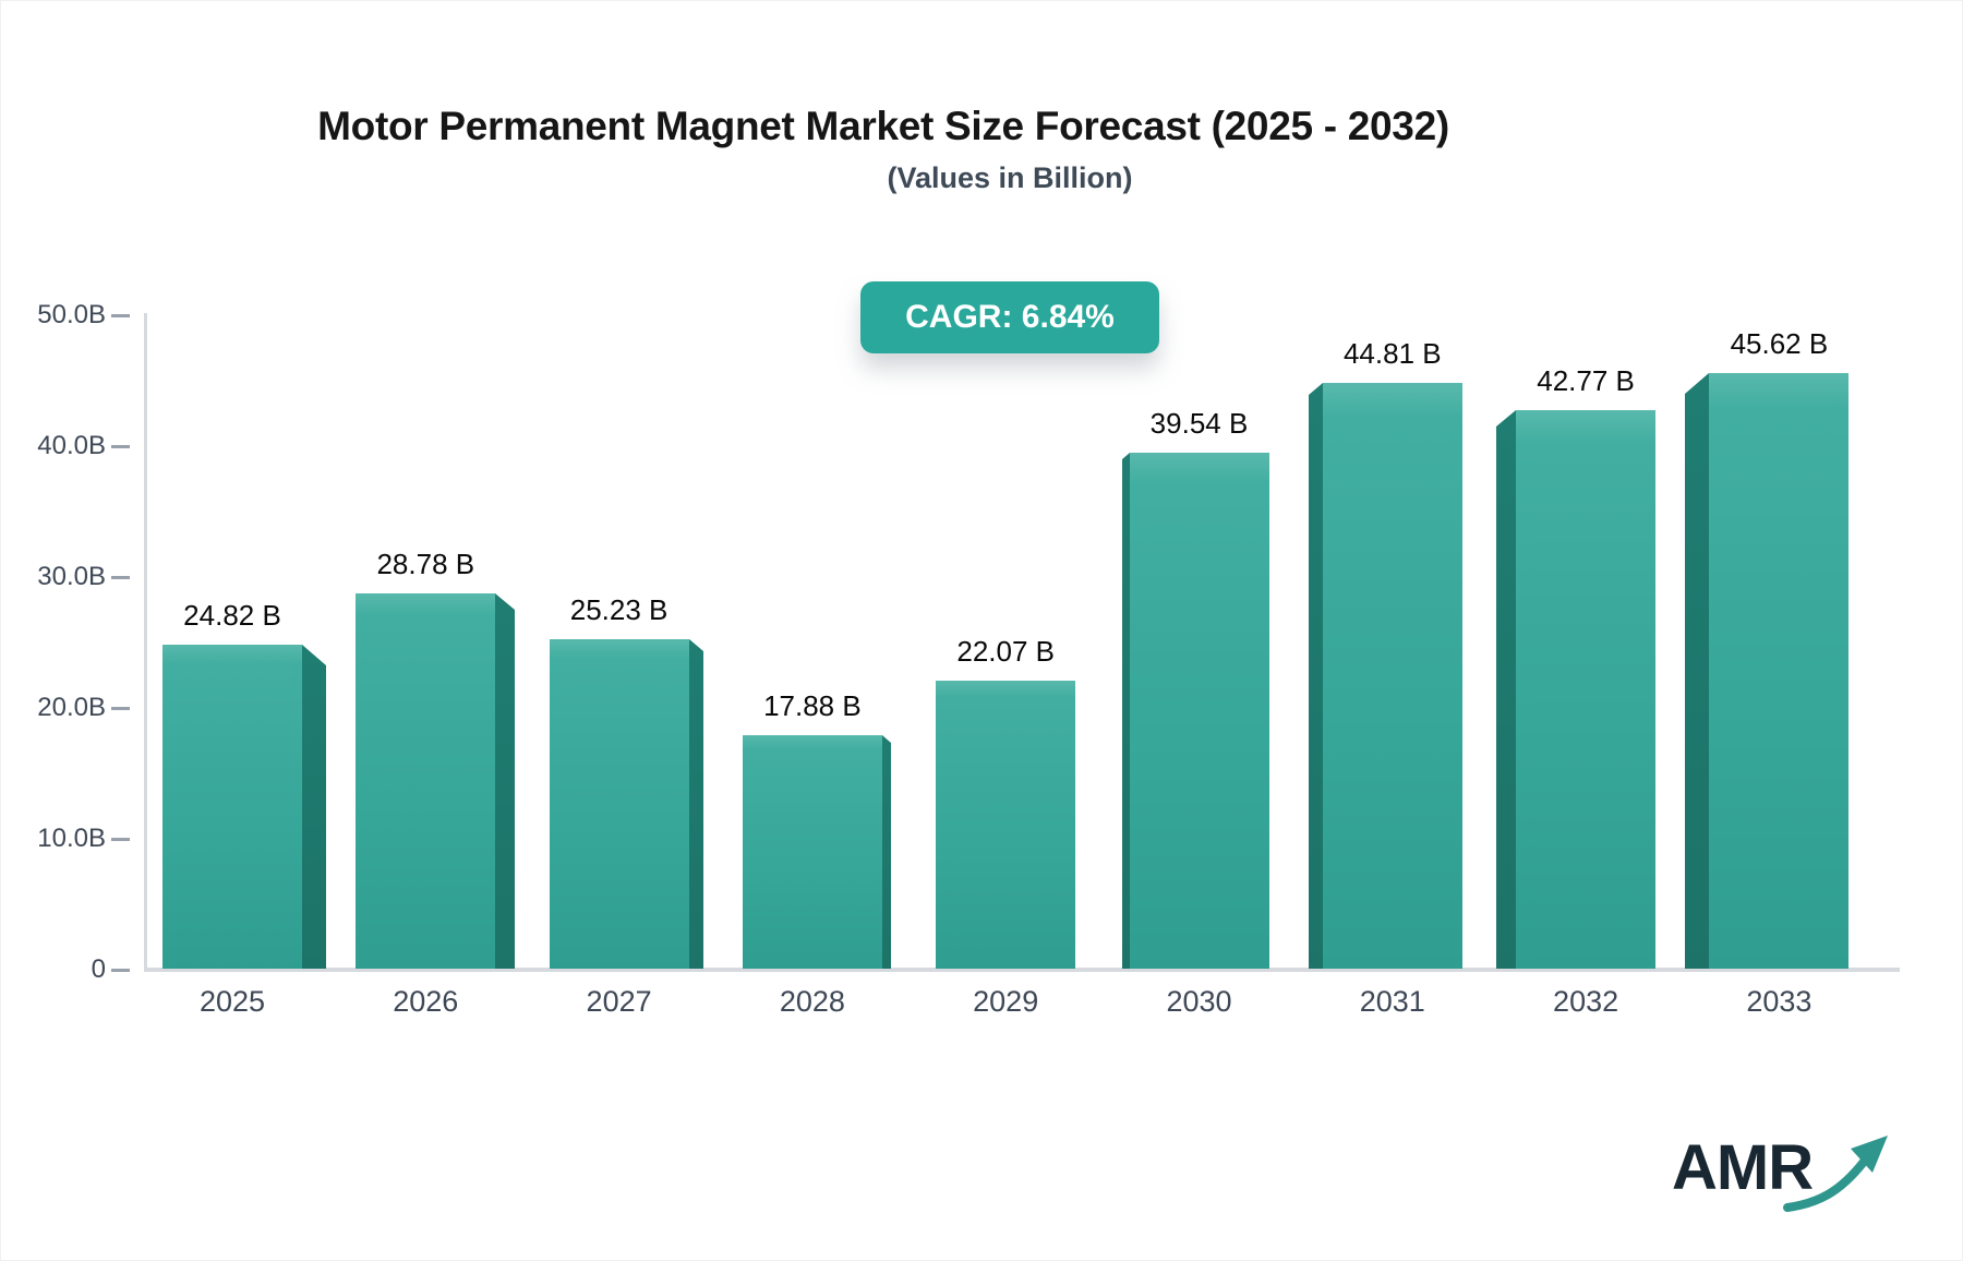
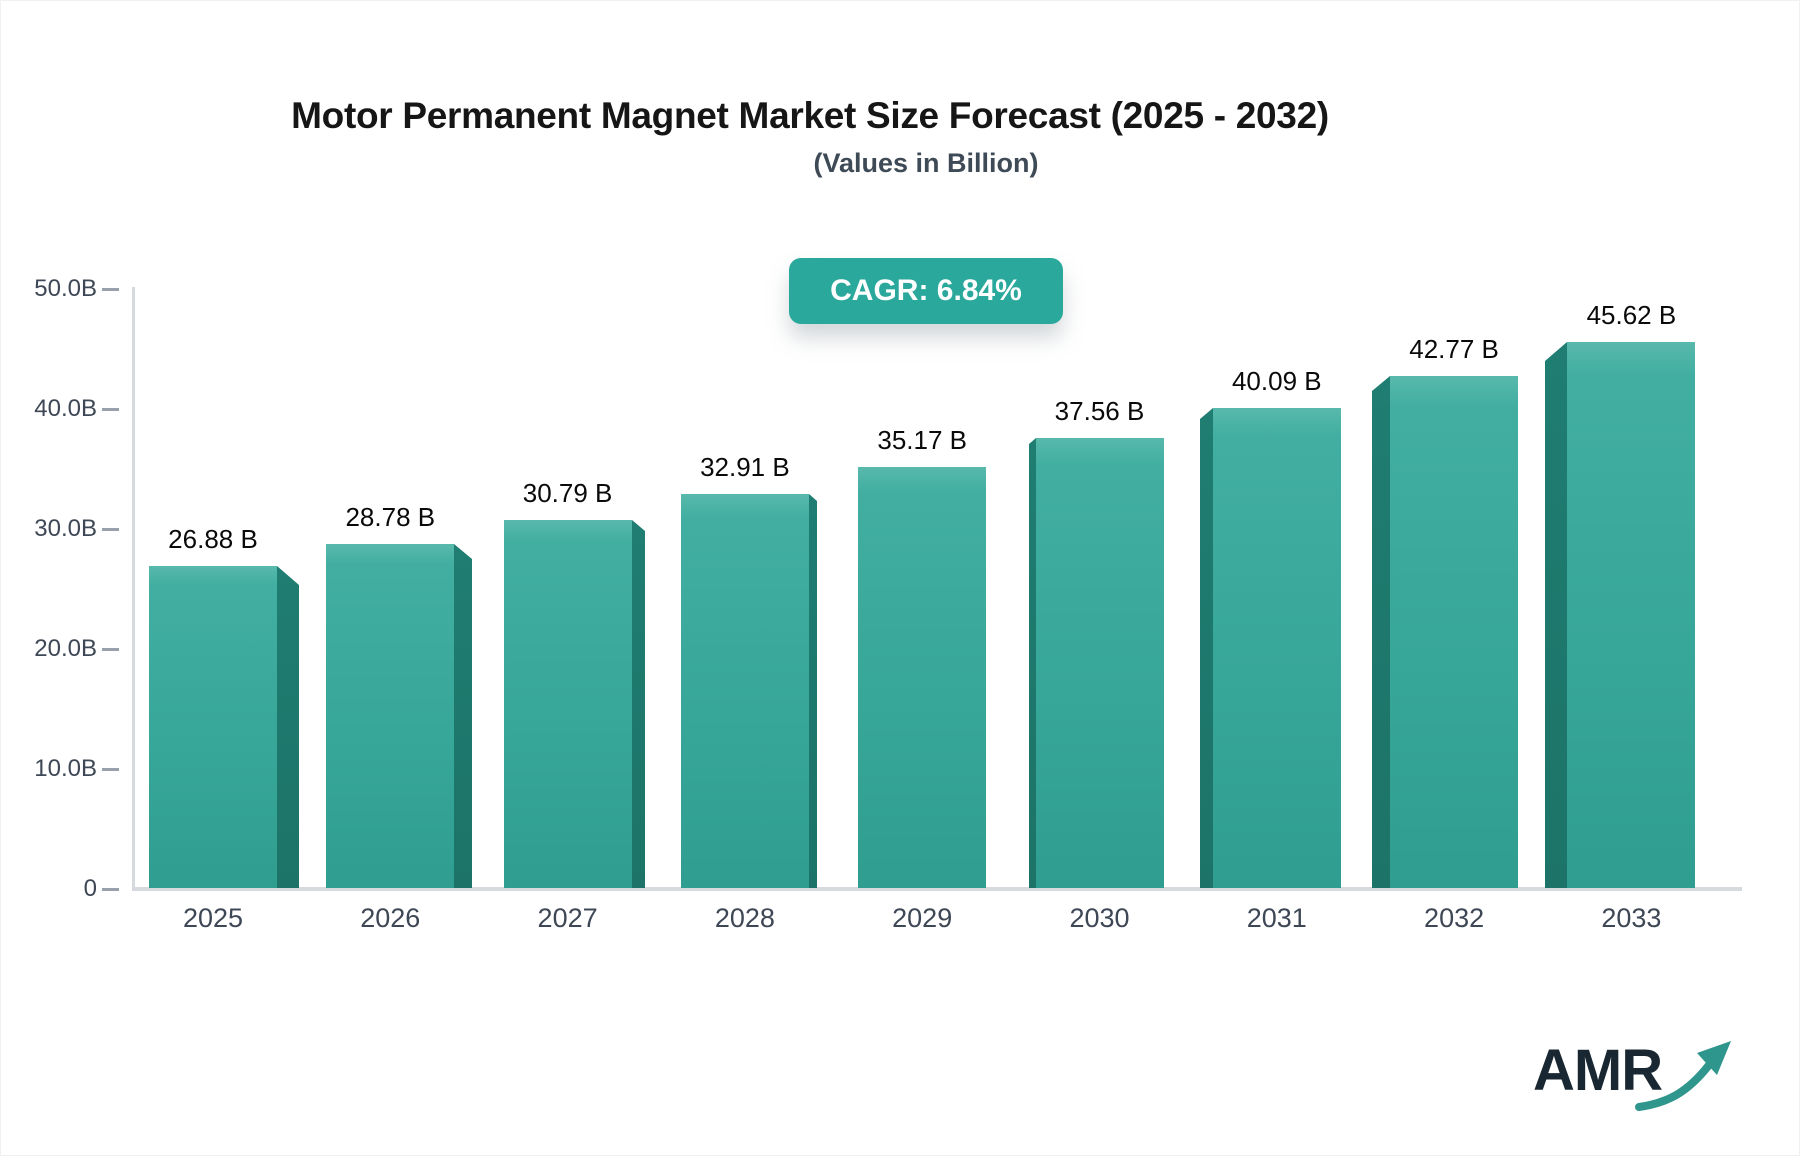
2025: 24.82 -> 26.88
2027: 25.23 -> 30.79
2028: 17.88 -> 32.91
2029: 22.07 -> 35.17
2030: 39.54 -> 37.56
2031: 44.81 -> 40.09
